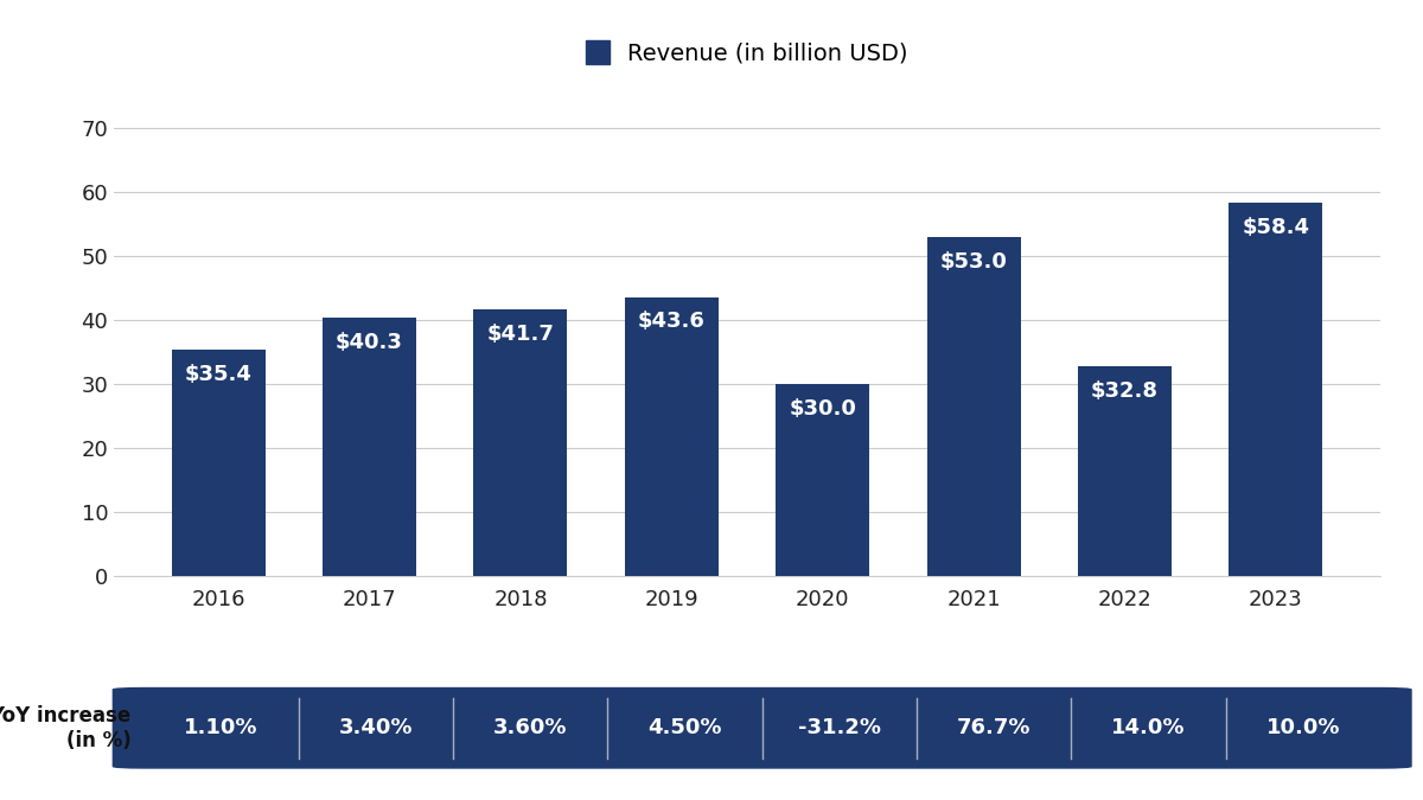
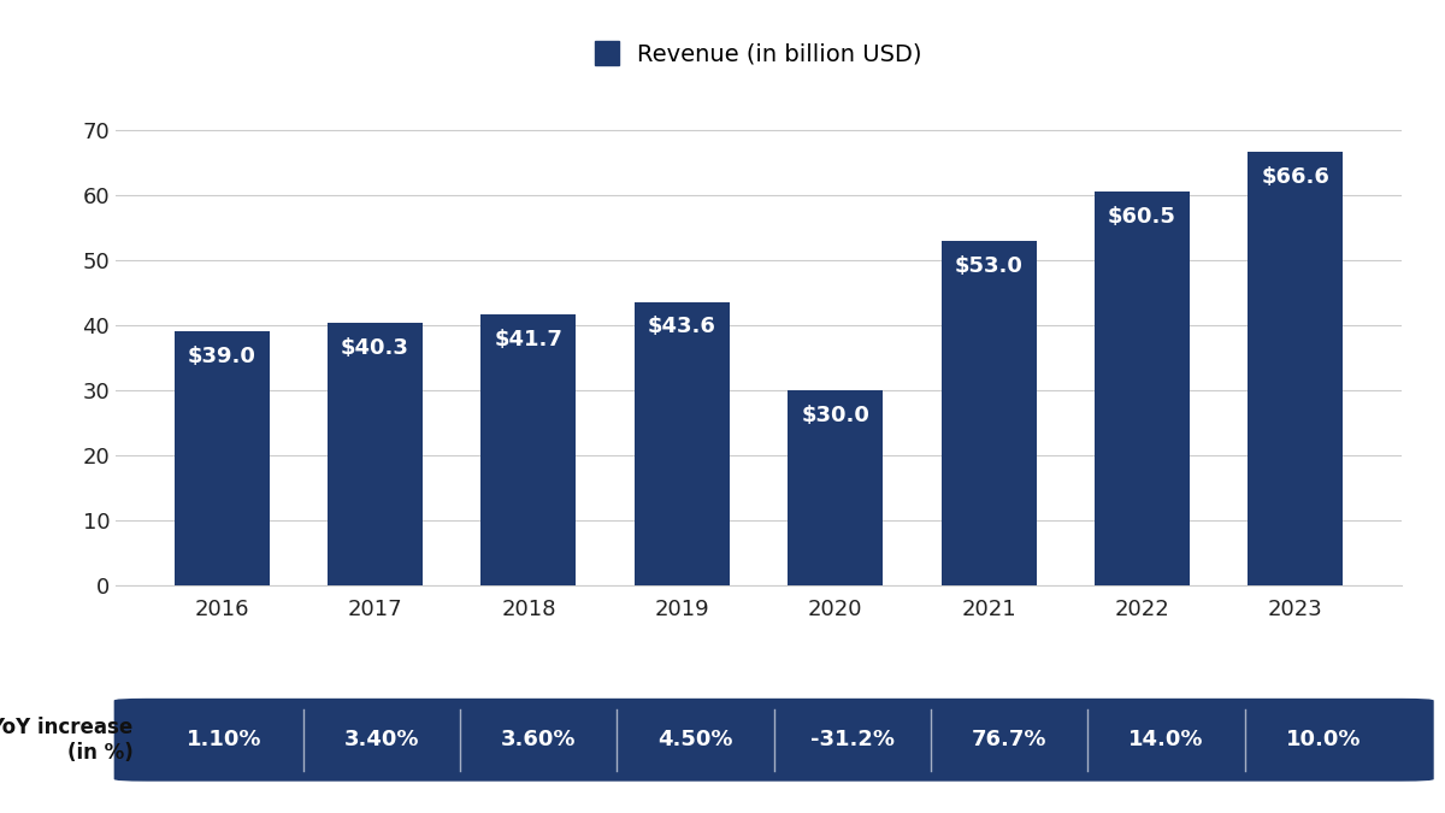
2016: $35.4 -> $39.0
2022: $32.8 -> $60.5
2023: $58.4 -> $66.6
